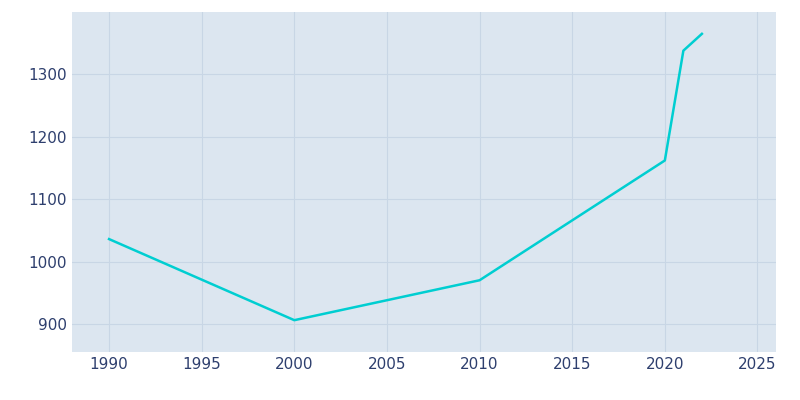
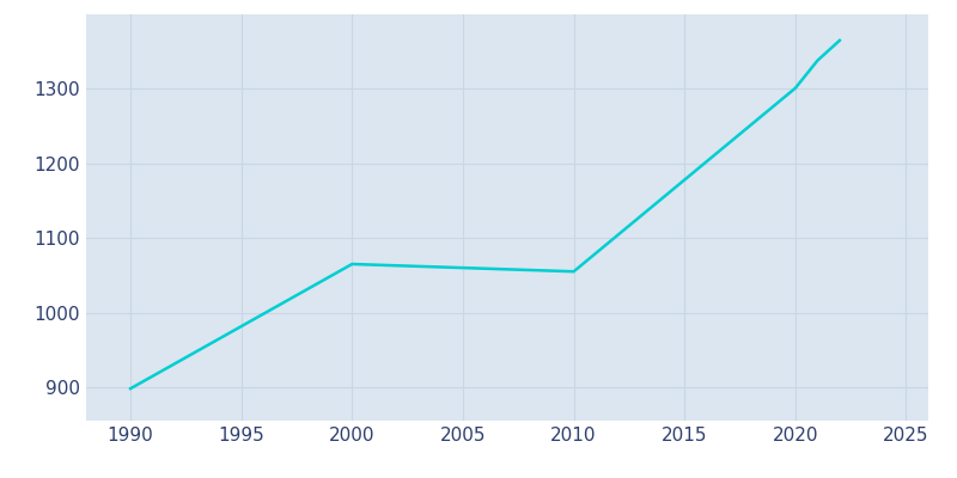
1990: 1036 -> 898
2000: 906 -> 1065
2010: 970 -> 1055
2020: 1162 -> 1301
